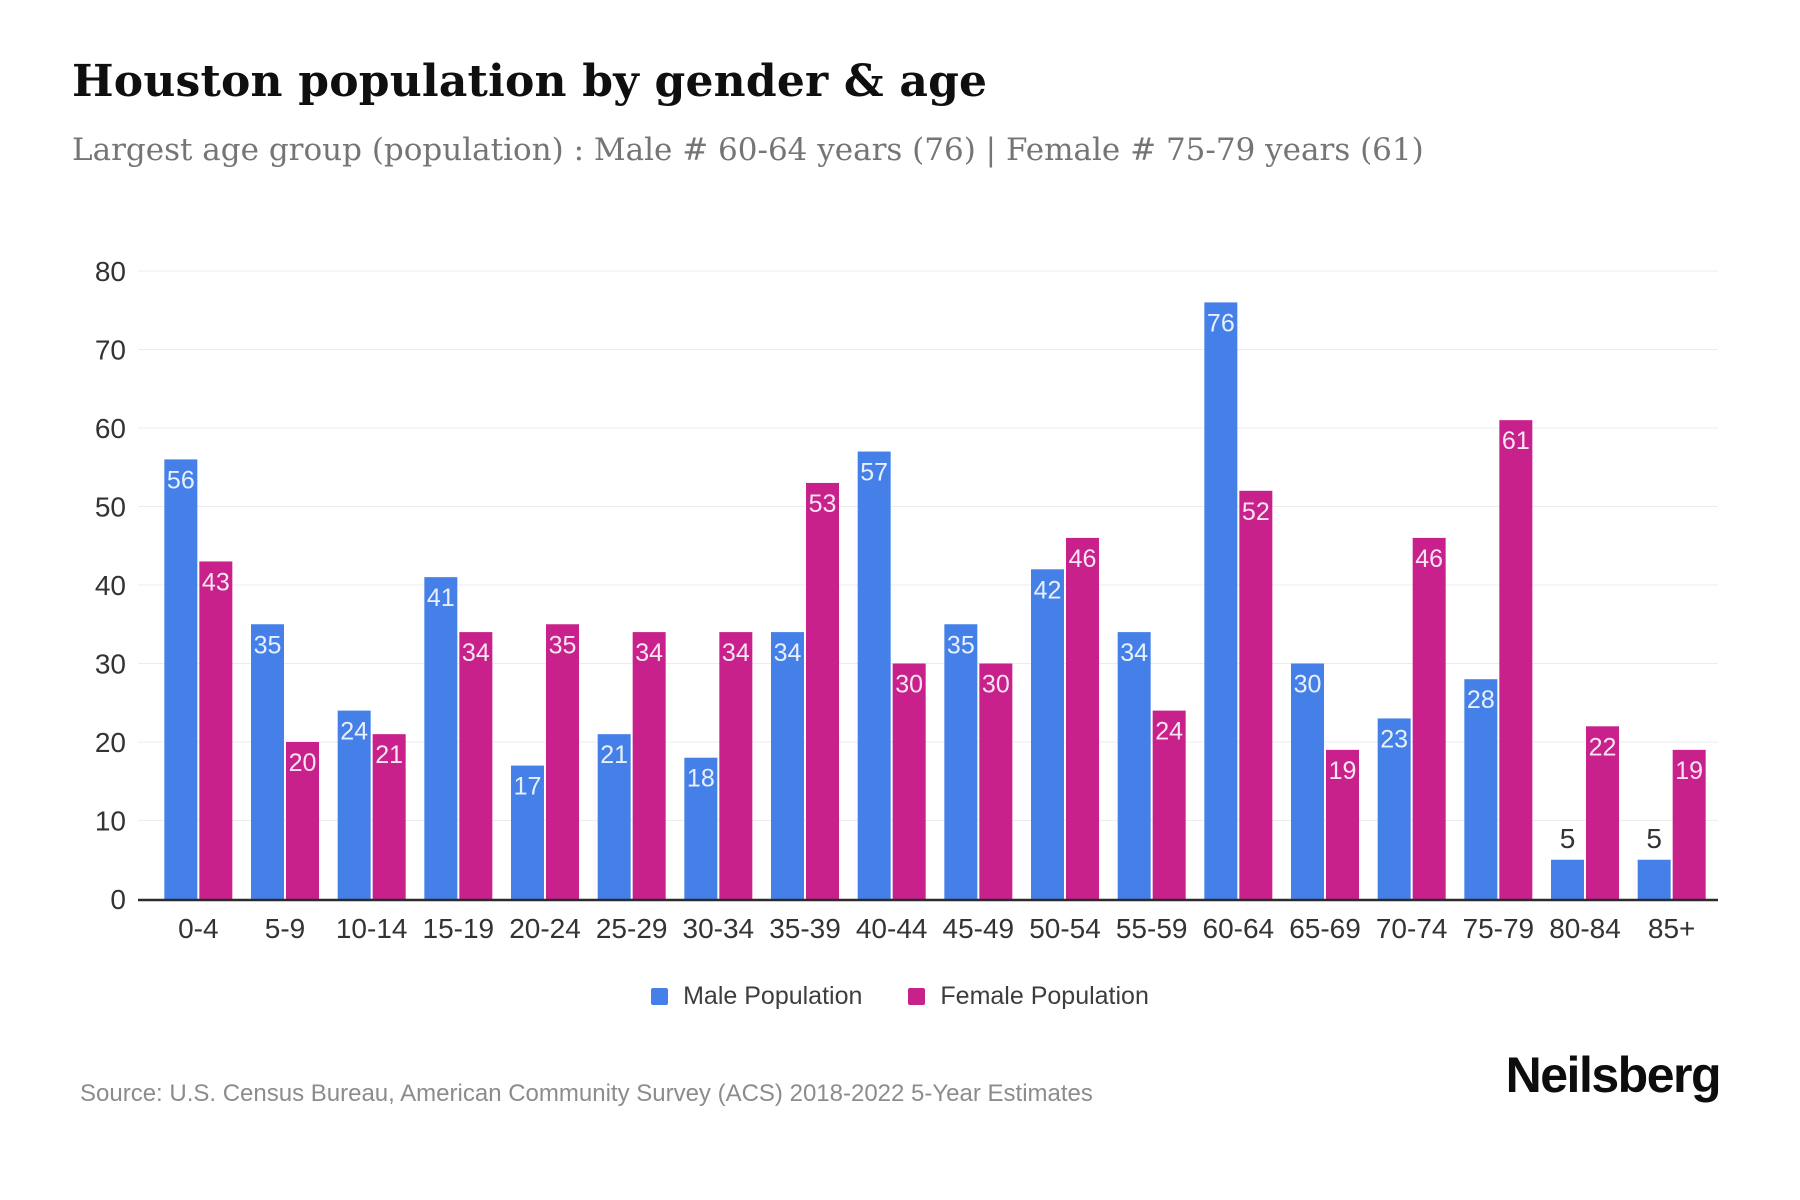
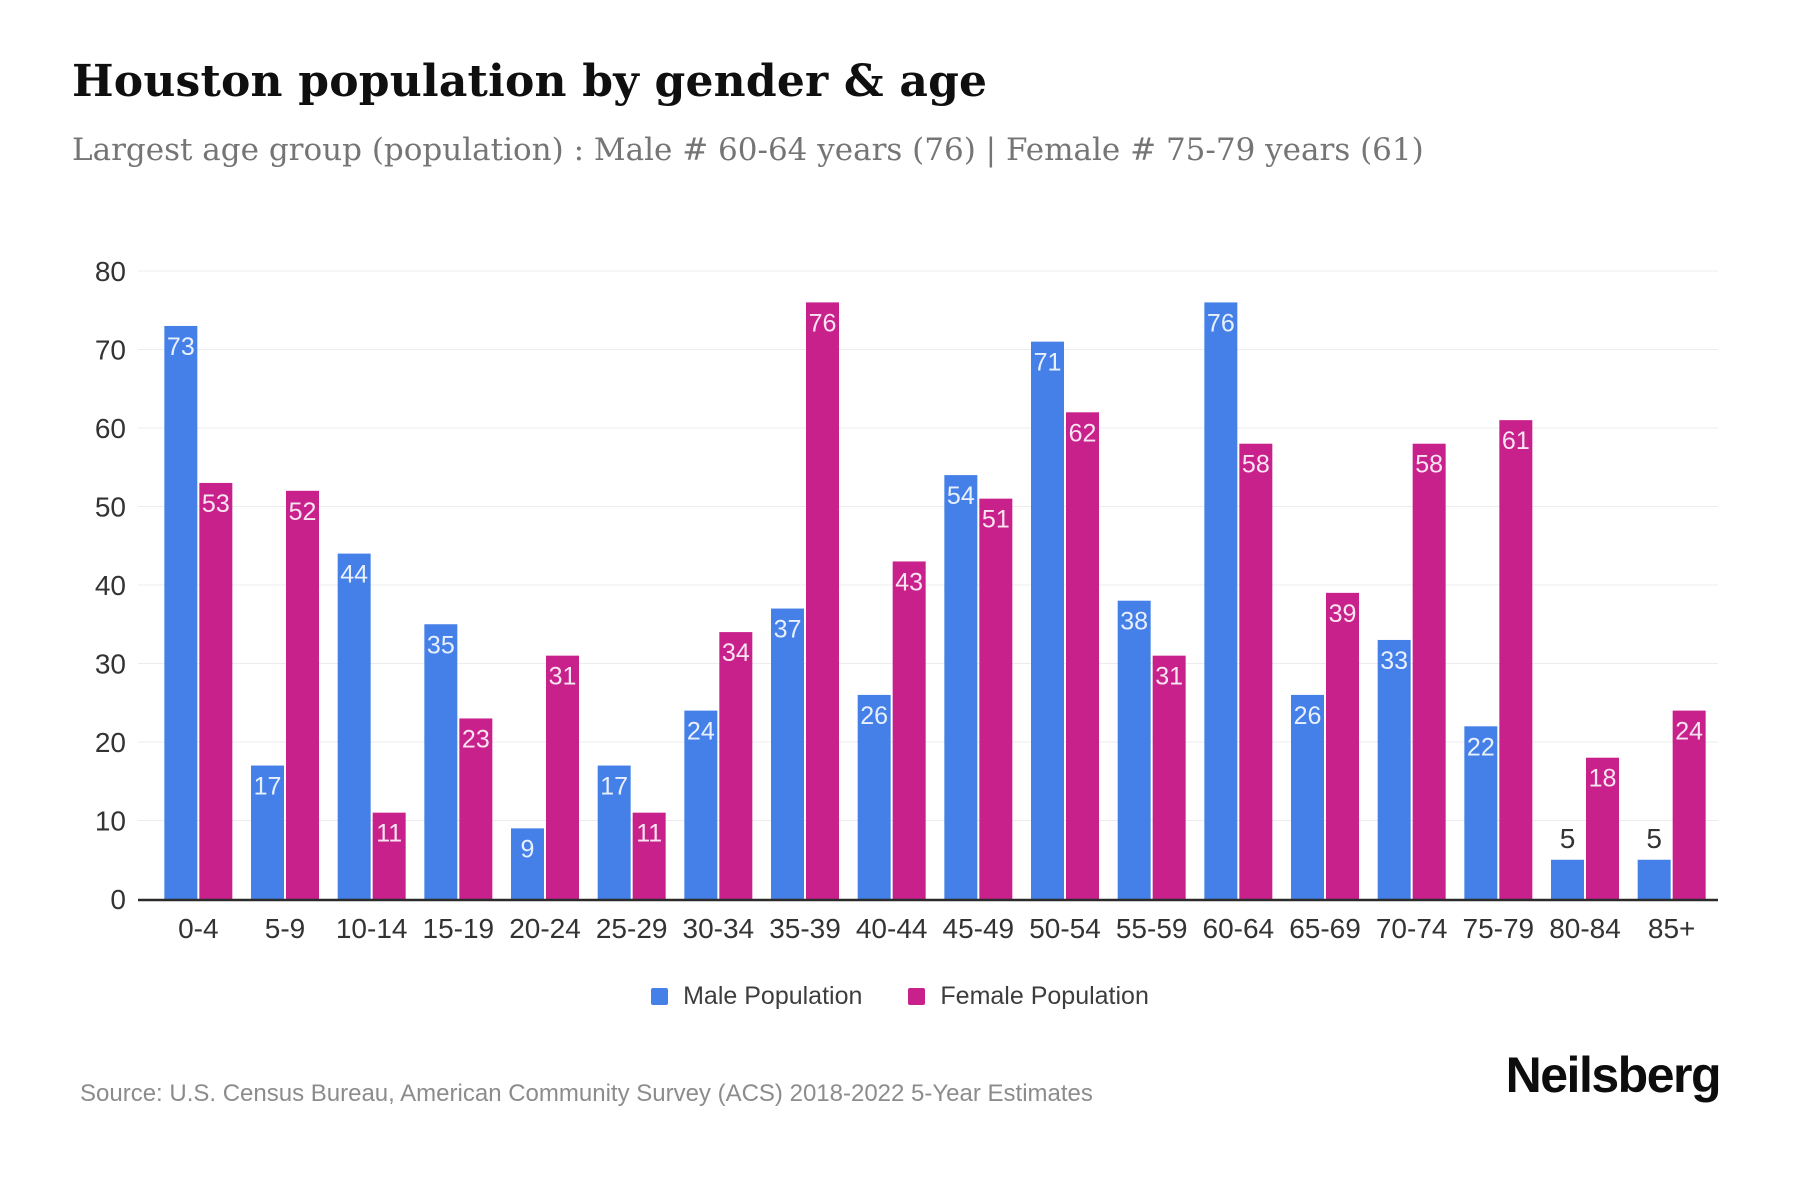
Male Population/0-4: 56 -> 73
Female Population/0-4: 43 -> 53
Male Population/5-9: 35 -> 17
Female Population/5-9: 20 -> 52
Male Population/10-14: 24 -> 44
Female Population/10-14: 21 -> 11
Male Population/15-19: 41 -> 35
Female Population/15-19: 34 -> 23
Male Population/20-24: 17 -> 9
Female Population/20-24: 35 -> 31
Male Population/25-29: 21 -> 17
Female Population/25-29: 34 -> 11
Male Population/30-34: 18 -> 24
Male Population/35-39: 34 -> 37
Female Population/35-39: 53 -> 76
Male Population/40-44: 57 -> 26
Female Population/40-44: 30 -> 43
Male Population/45-49: 35 -> 54
Female Population/45-49: 30 -> 51
Male Population/50-54: 42 -> 71
Female Population/50-54: 46 -> 62
Male Population/55-59: 34 -> 38
Female Population/55-59: 24 -> 31
Female Population/60-64: 52 -> 58
Male Population/65-69: 30 -> 26
Female Population/65-69: 19 -> 39
Male Population/70-74: 23 -> 33
Female Population/70-74: 46 -> 58
Male Population/75-79: 28 -> 22
Female Population/80-84: 22 -> 18
Female Population/85+: 19 -> 24
